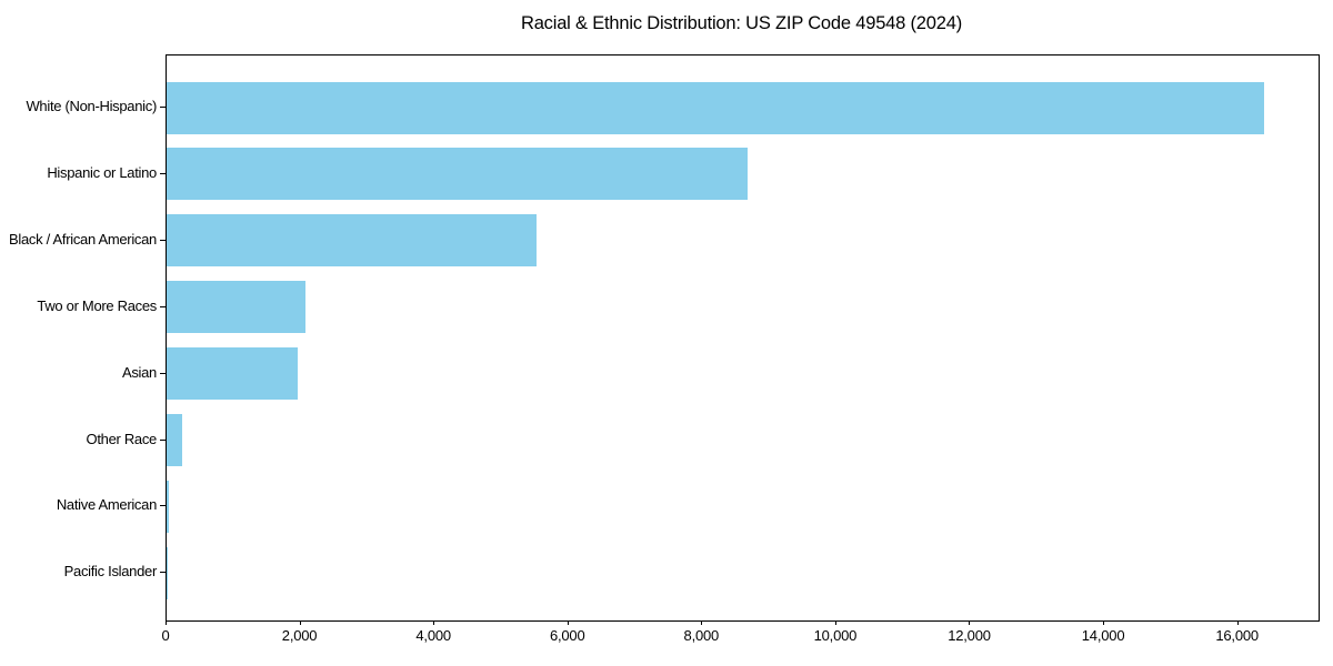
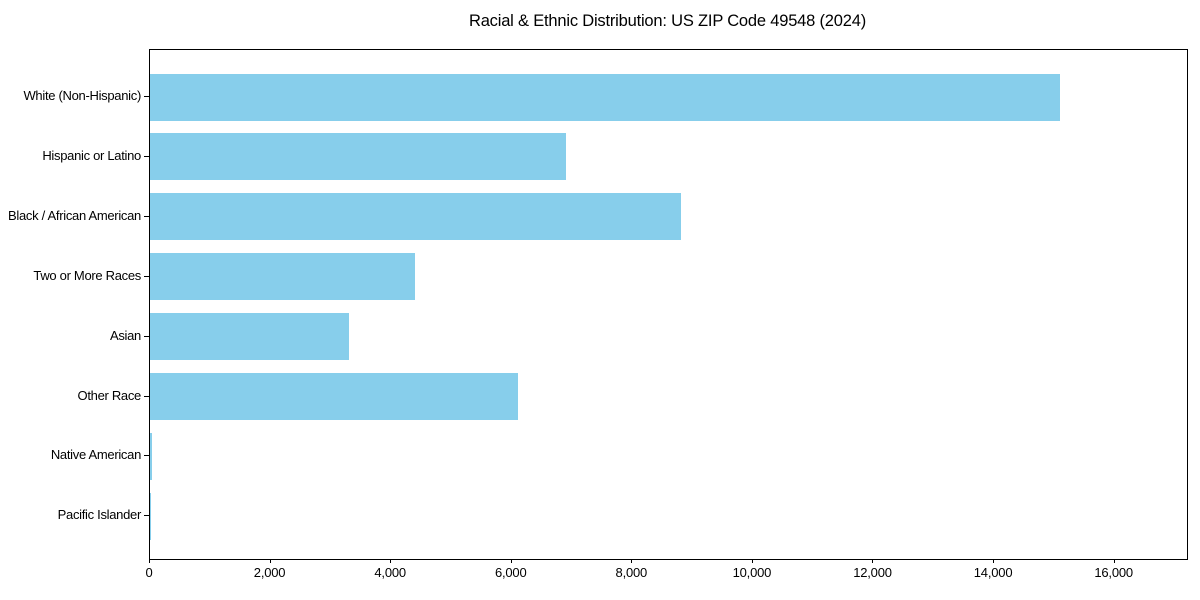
White (Non-Hispanic): 16400 -> 15100
Hispanic or Latino: 8700 -> 6900
Black / African American: 5500 -> 8800
Two or More Races: 2100 -> 4400
Asian: 2000 -> 3300
Other Race: 200 -> 6100
